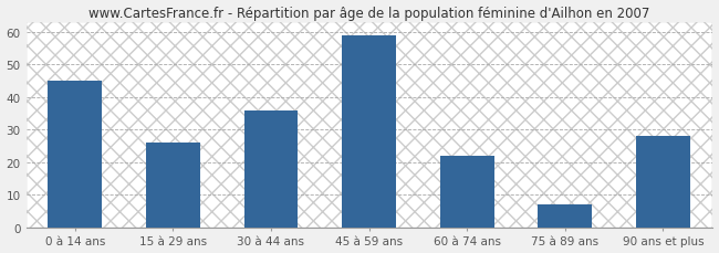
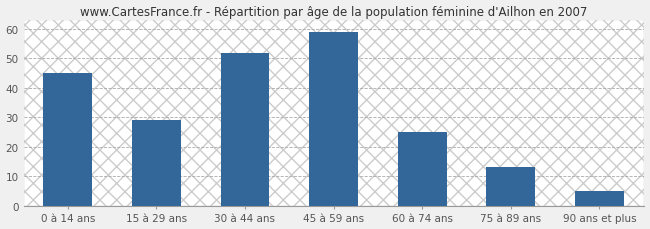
15 à 29 ans: 26 -> 29
30 à 44 ans: 36 -> 52
60 à 74 ans: 22 -> 25
75 à 89 ans: 7 -> 13
90 ans et plus: 28 -> 5
